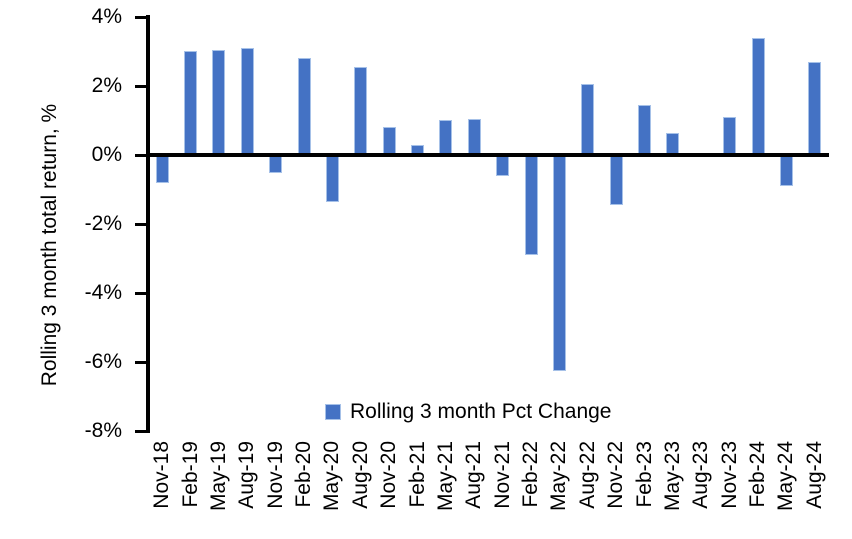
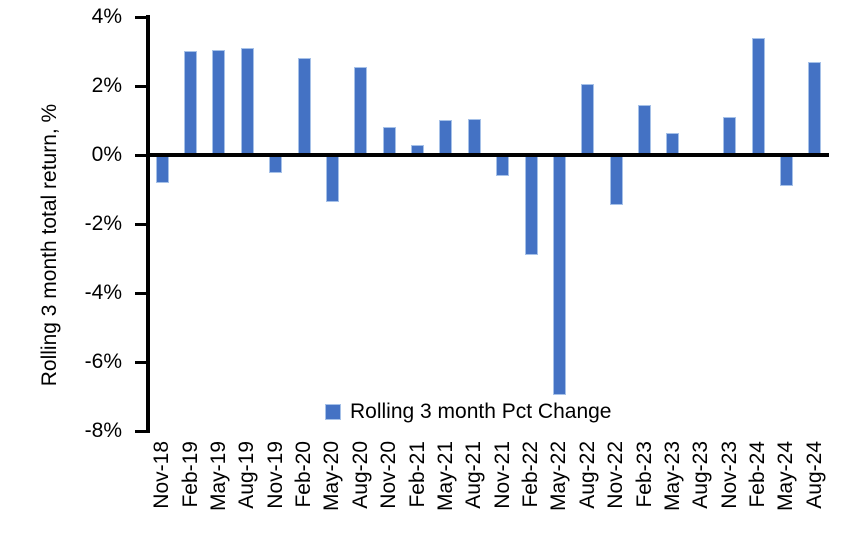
May-22: -6.2% -> -6.9%
